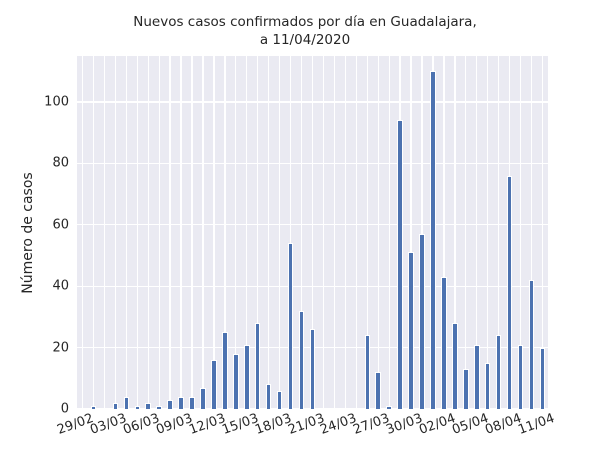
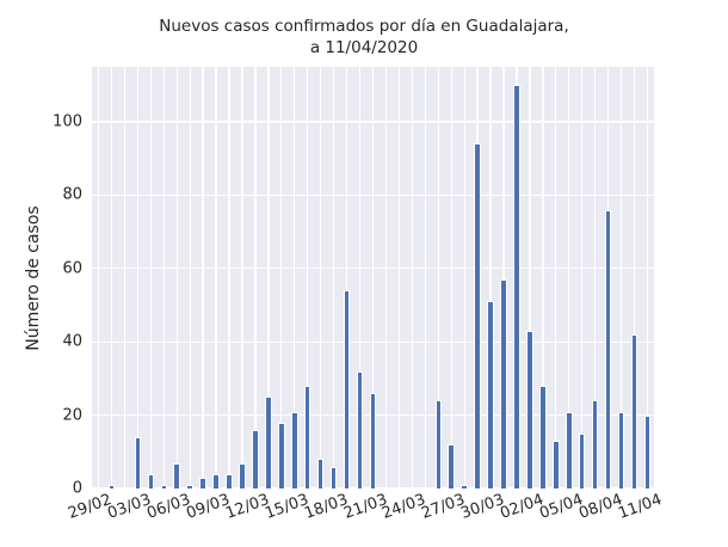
03/03: 2 -> 14
06/03: 2 -> 7
